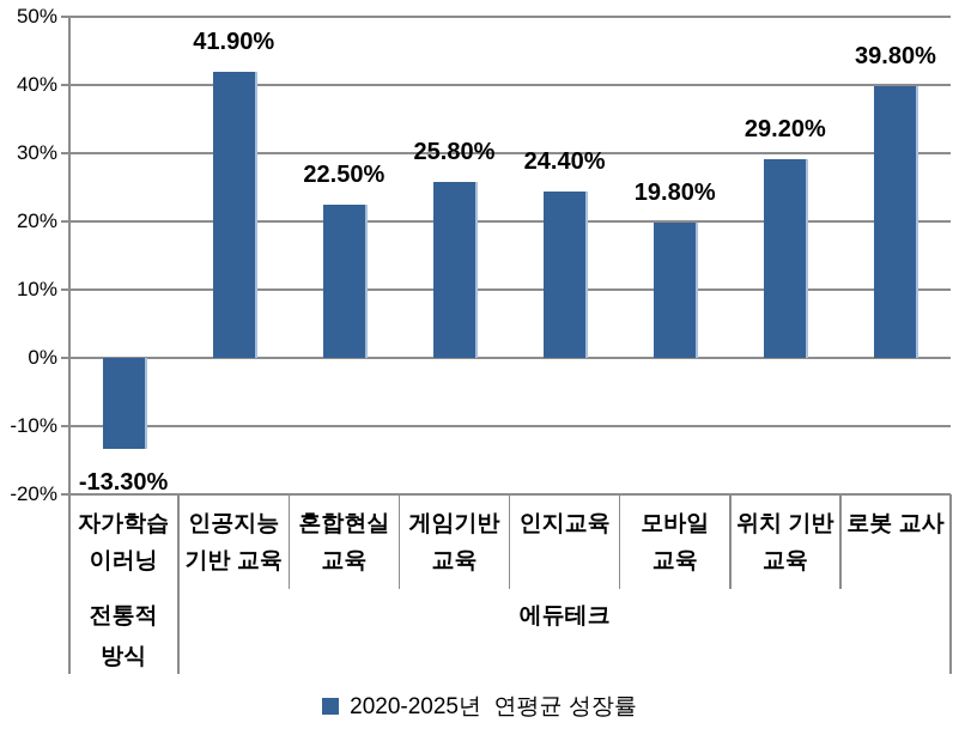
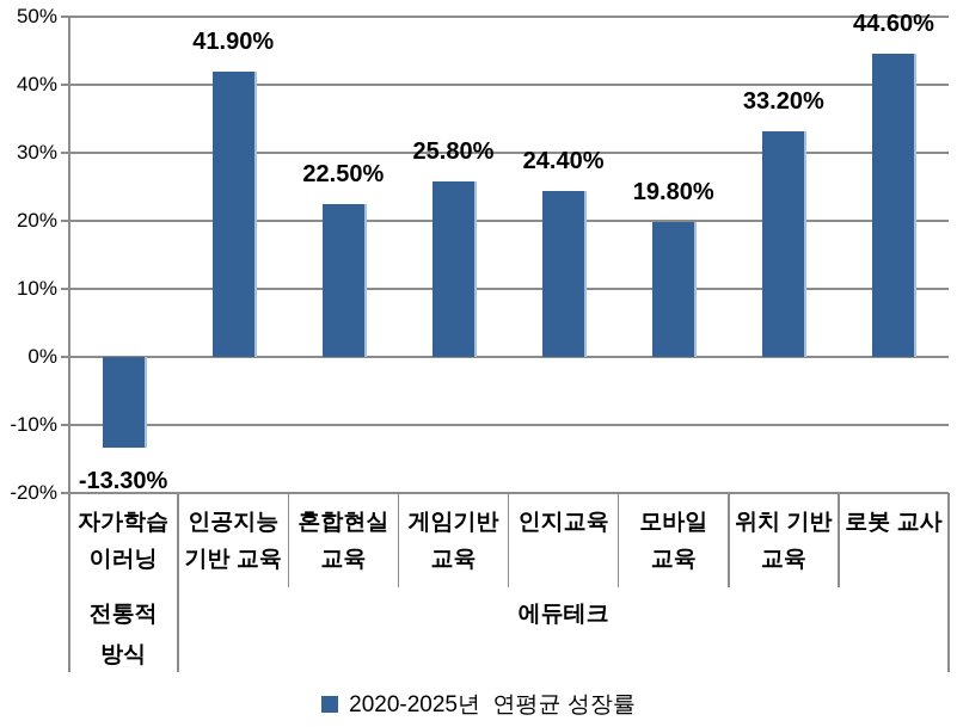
위치 기반 교육: 29.20% -> 33.20%
로봇 교사: 39.80% -> 44.60%
